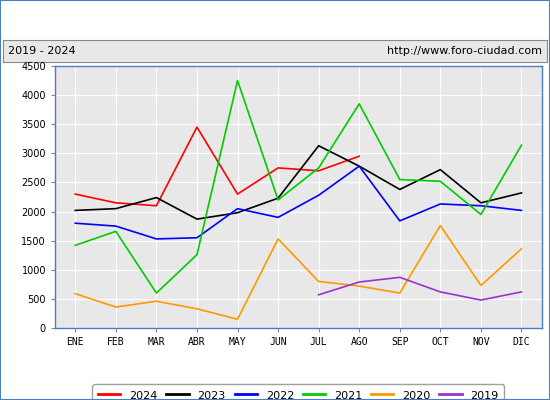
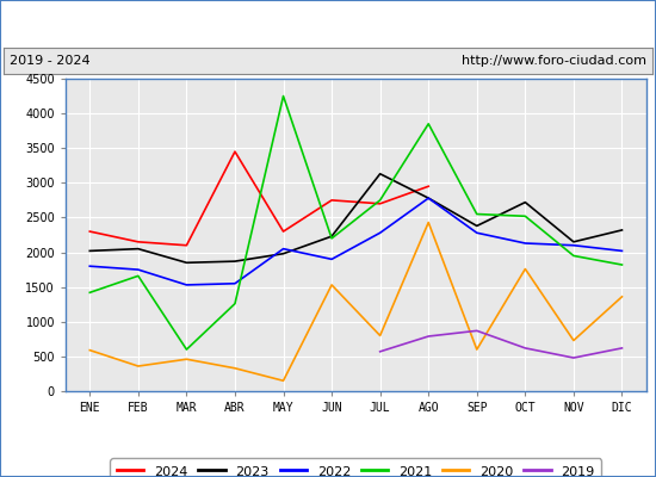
2023/MAR: 2240 -> 1850
2020/AGO: 720 -> 2430
2022/SEP: 1840 -> 2280
2021/DIC: 3140 -> 1820
